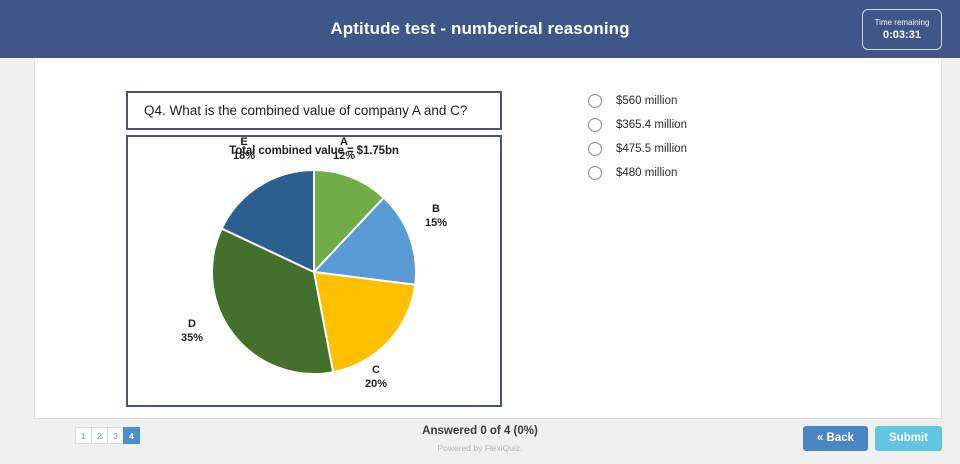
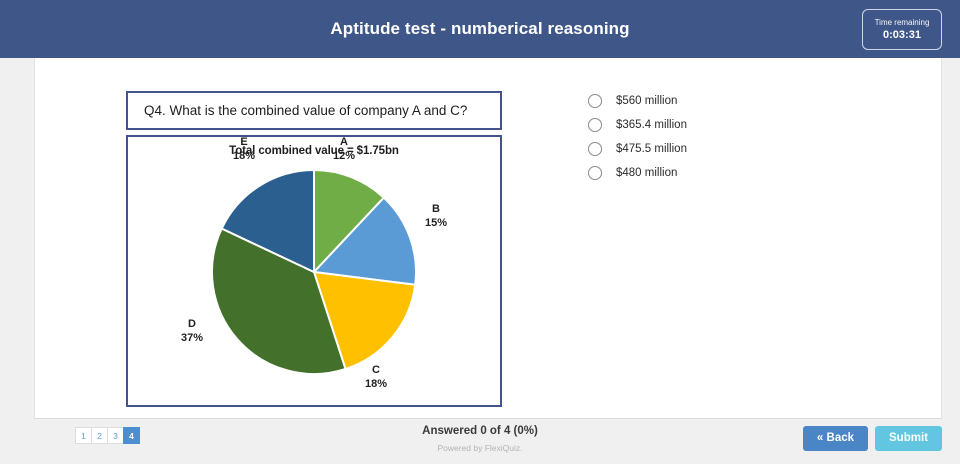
C: 20% -> 18%
D: 35% -> 37%
